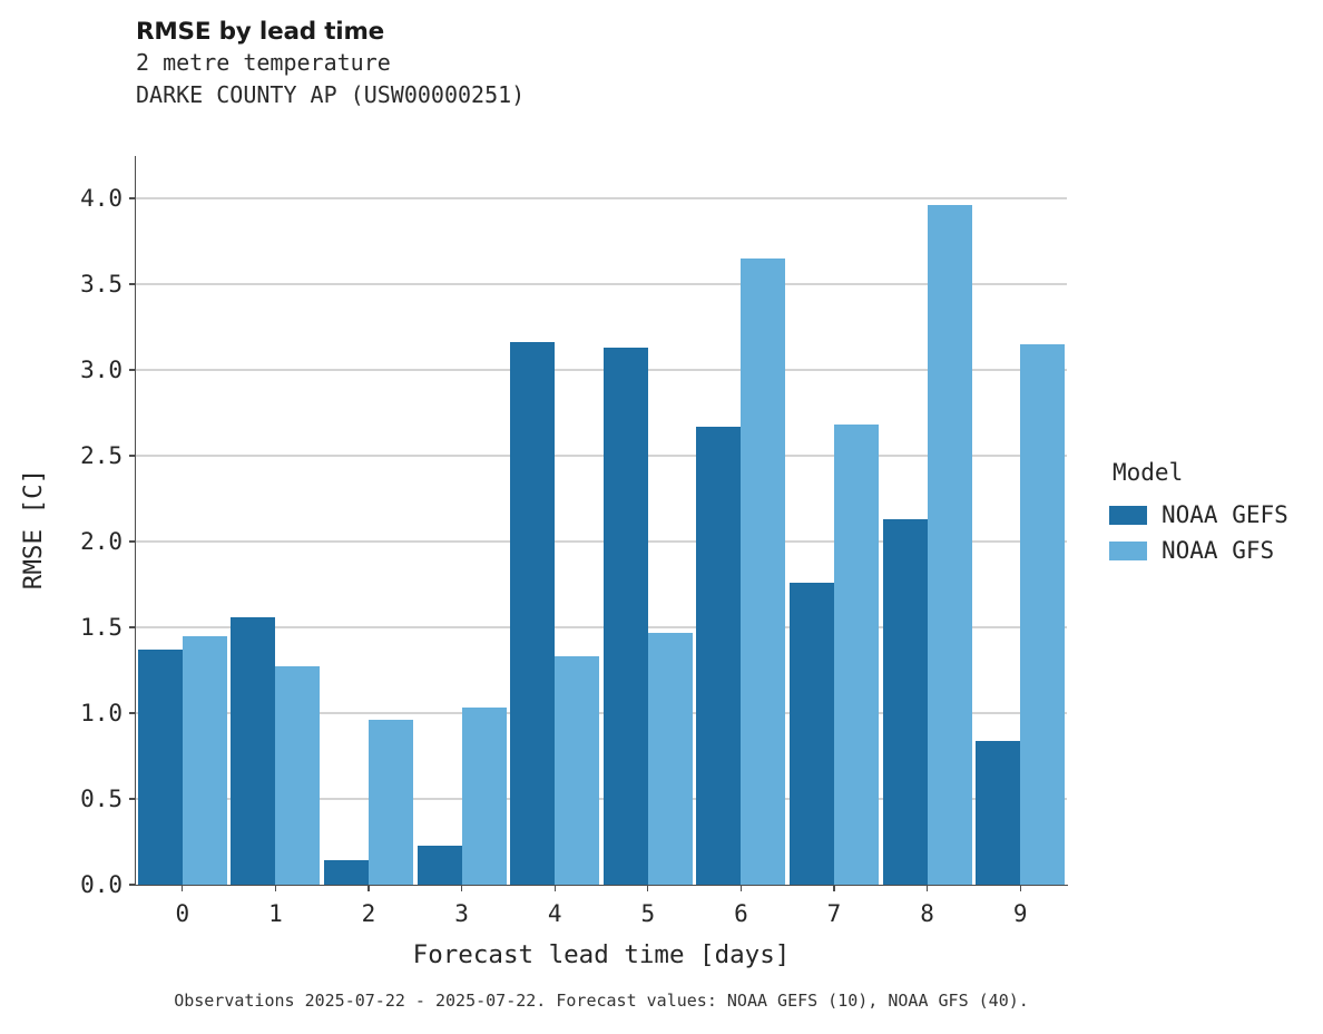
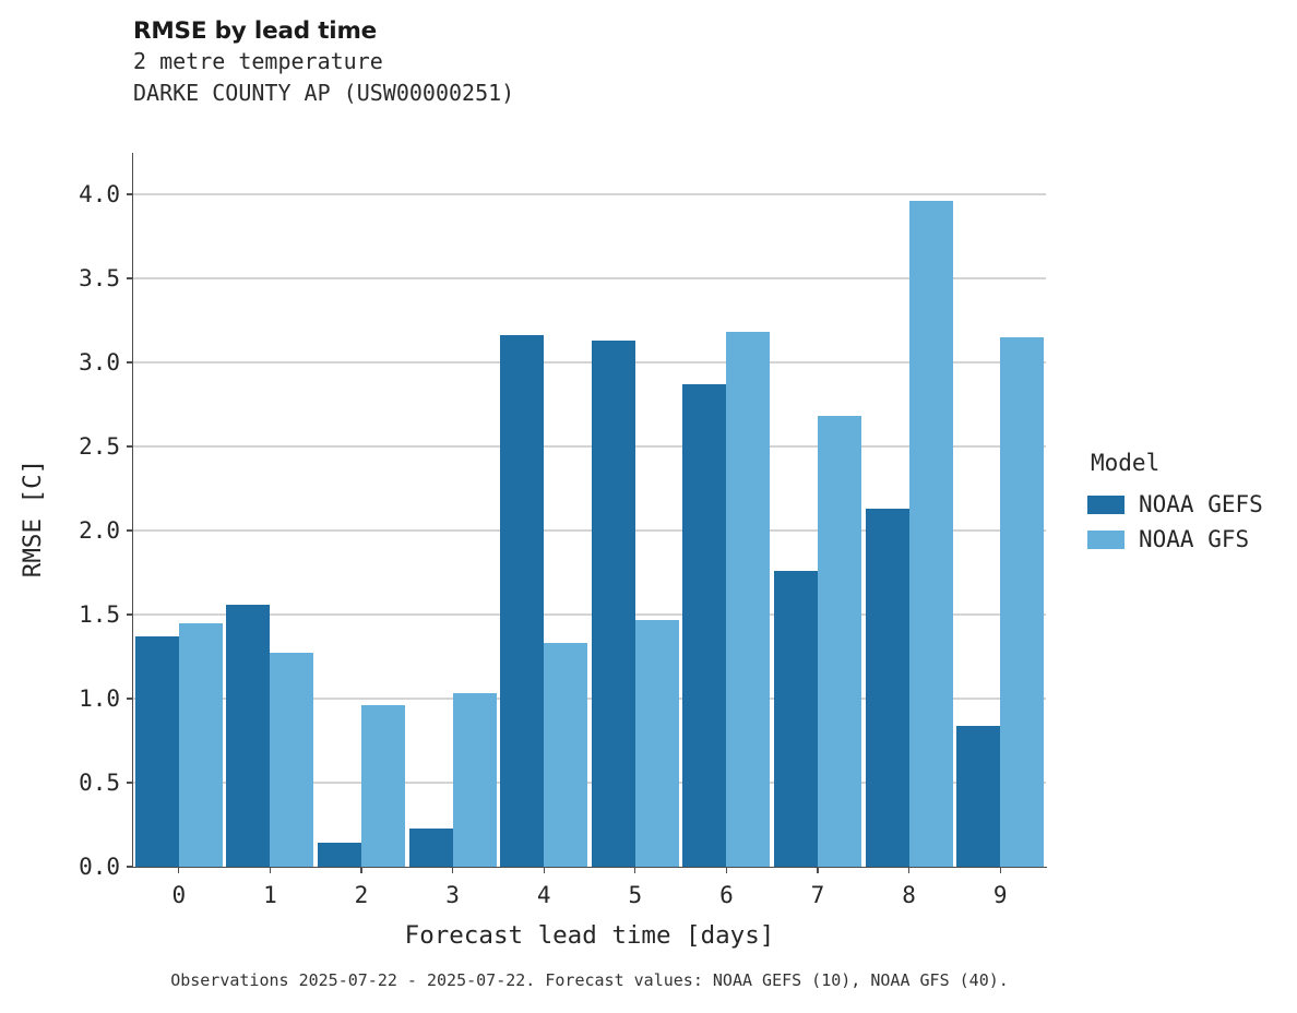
NOAA GEFS/6: 2.67 -> 2.87
NOAA GFS/6: 3.65 -> 3.18
